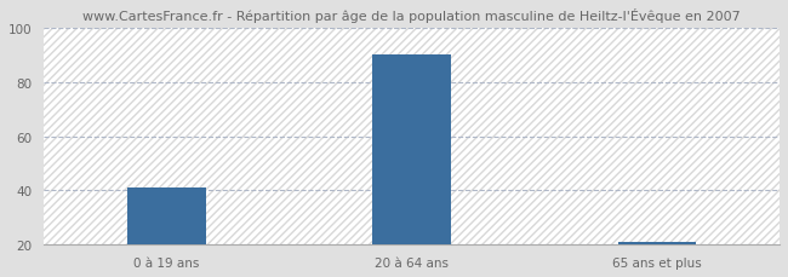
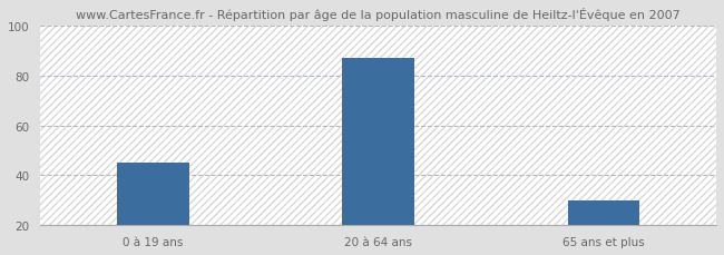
0 à 19 ans: 41 -> 45
20 à 64 ans: 90 -> 87
65 ans et plus: 21 -> 30
